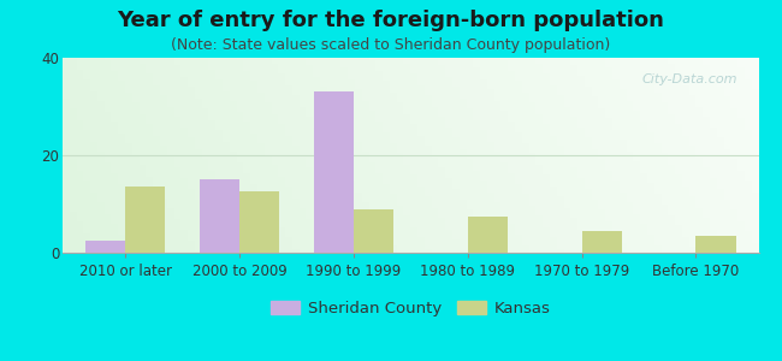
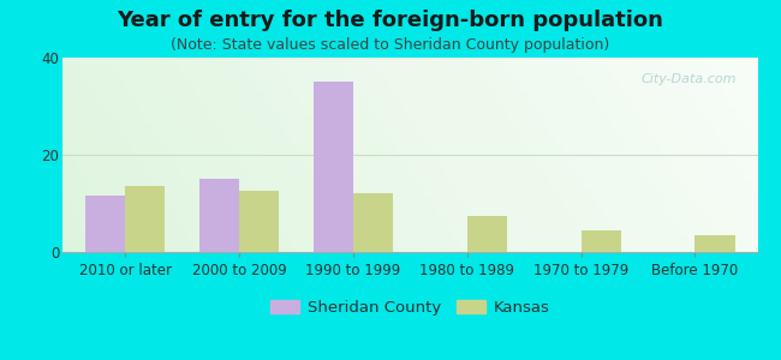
Sheridan County/2010 or later: 2.5 -> 11.5
Sheridan County/1990 to 1999: 33.0 -> 35.0
Kansas/1990 to 1999: 9.0 -> 12.0
